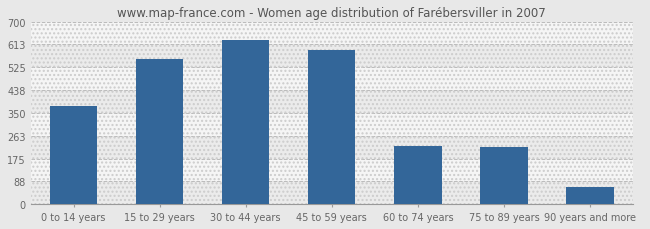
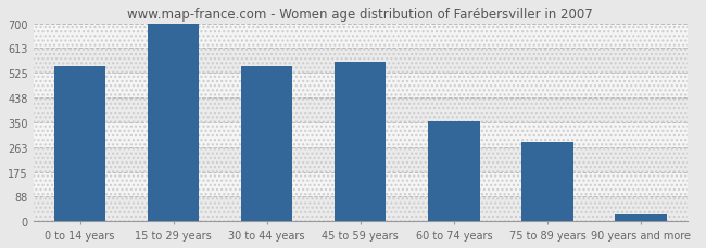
0 to 14 years: 375 -> 550
15 to 29 years: 555 -> 700
30 to 44 years: 630 -> 550
45 to 59 years: 590 -> 565
60 to 74 years: 225 -> 355
75 to 89 years: 220 -> 280
90 years and more: 65 -> 25
